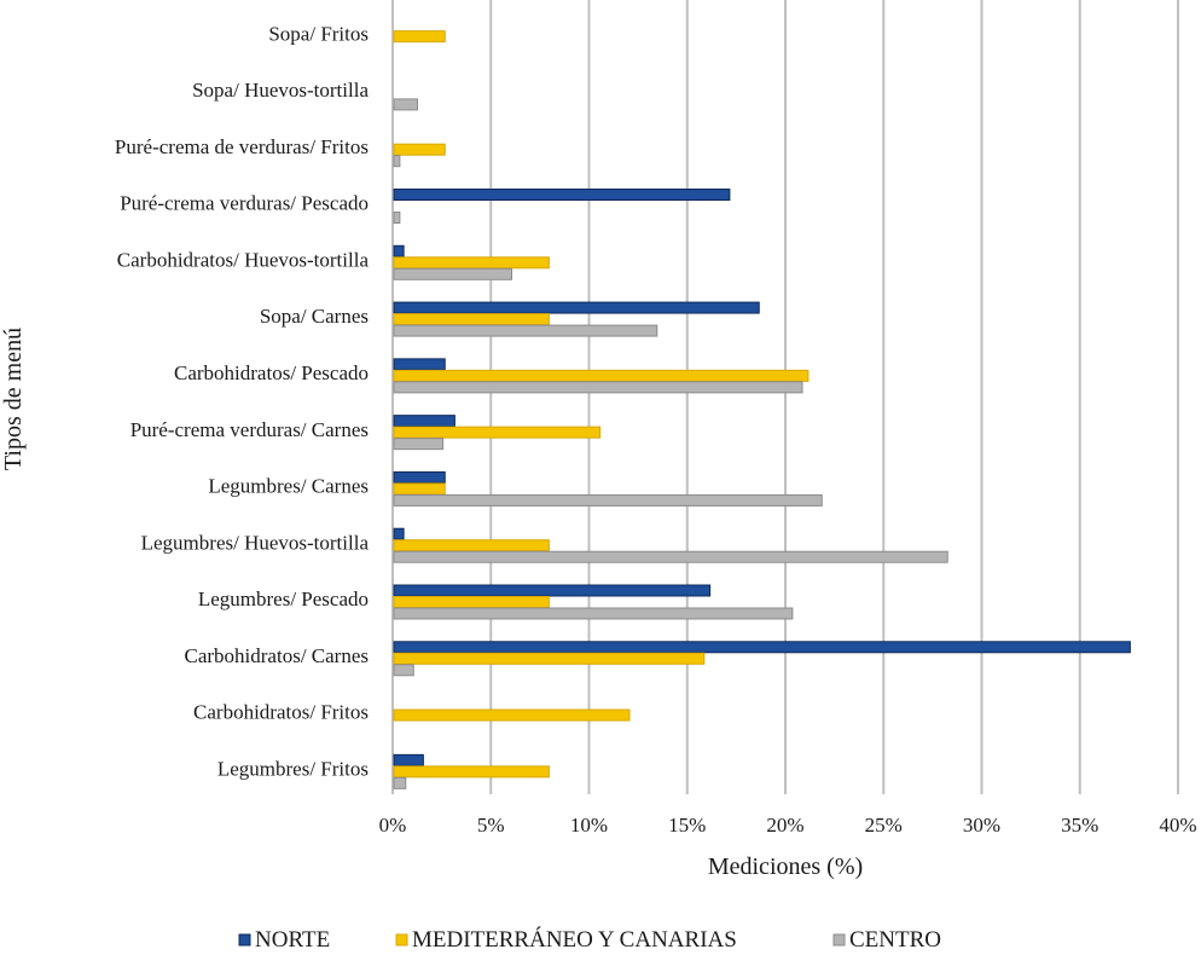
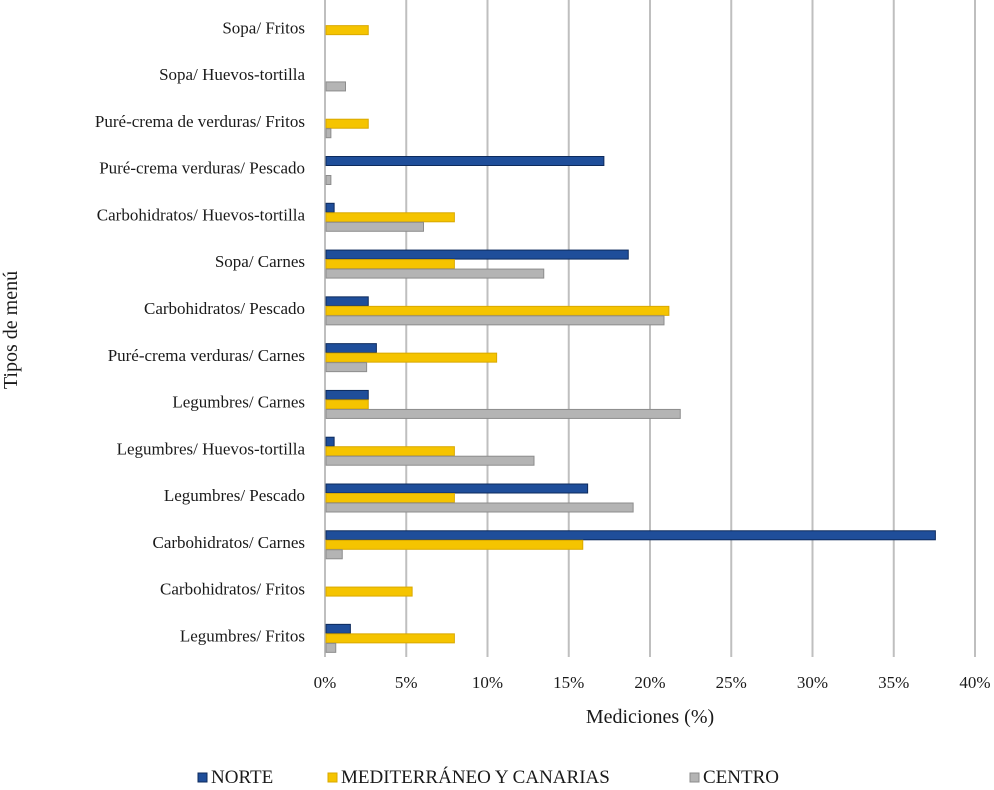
CENTRO/Legumbres/ Huevos-tortilla: 28.2% -> 12.8%
CENTRO/Legumbres/ Pescado: 20.3% -> 18.9%
MEDITERRÁNEO Y CANARIAS/Carbohidratos/ Fritos: 12.0% -> 5.3%
